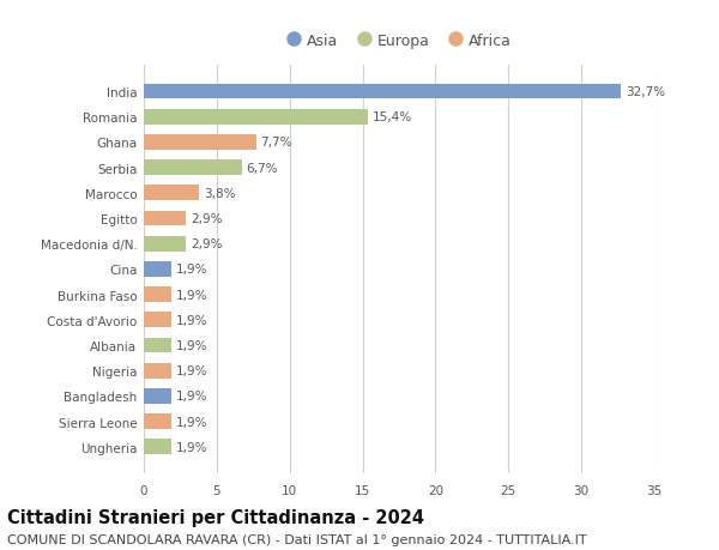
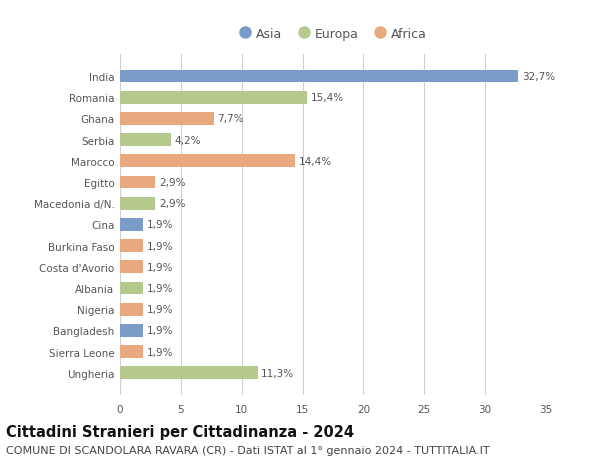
Serbia: 6,7% -> 4,2%
Marocco: 3,8% -> 14,4%
Ungheria: 1,9% -> 11,3%
